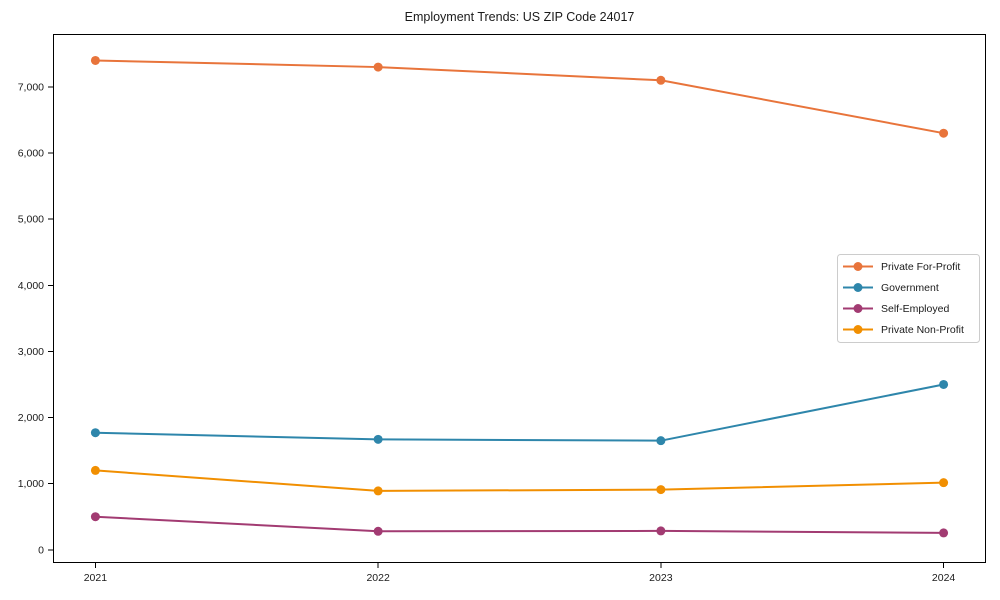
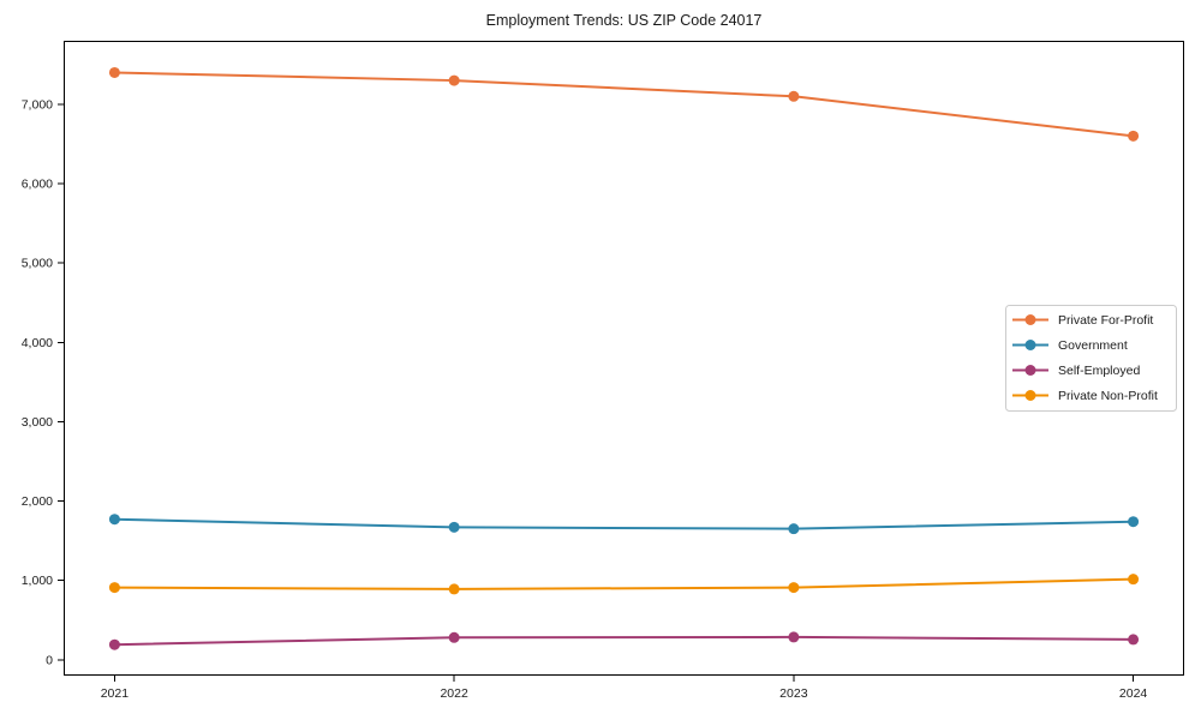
Self-Employed/2021: 500 -> 200
Private Non-Profit/2021: 1200 -> 900
Private For-Profit/2024: 6300 -> 6600
Government/2024: 2500 -> 1700
